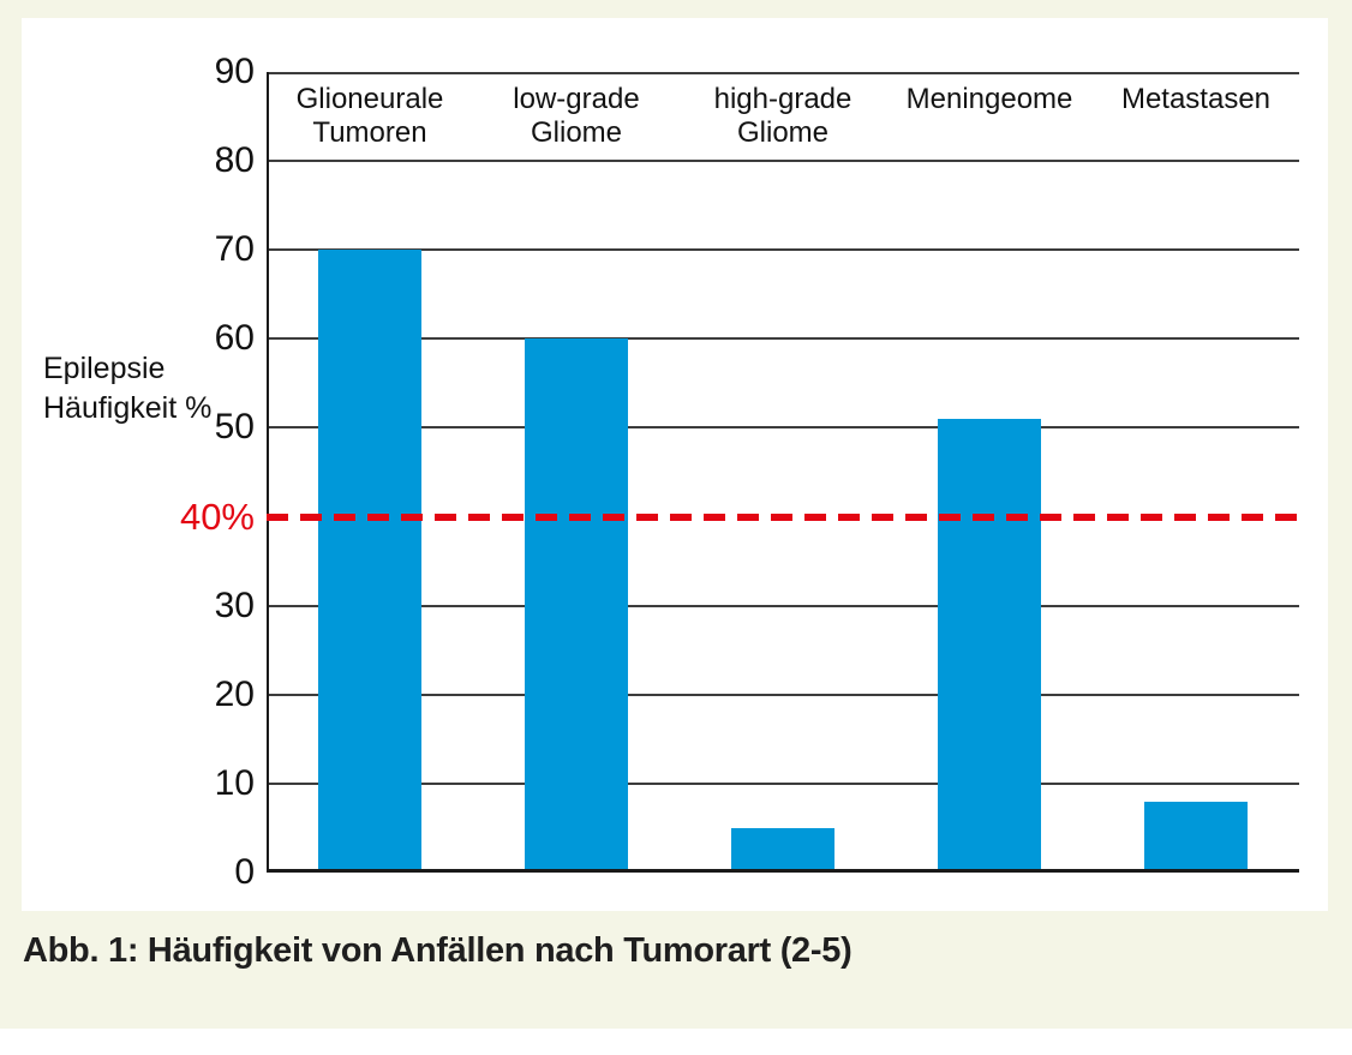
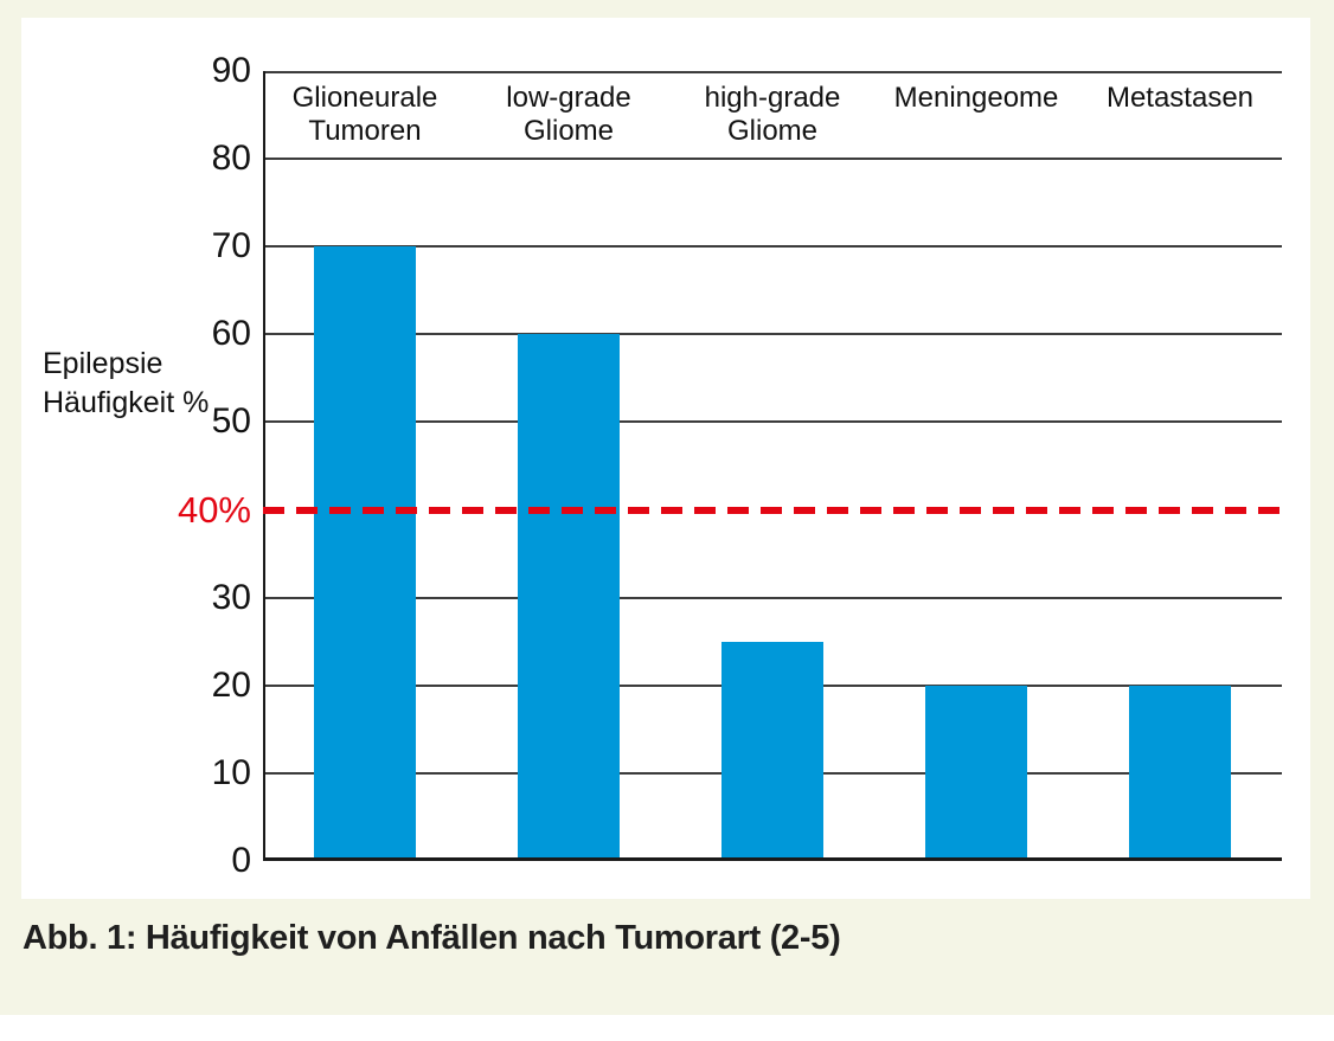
high-grade Gliome: 5 -> 25
Meningeome: 51 -> 20
Metastasen: 8 -> 20
